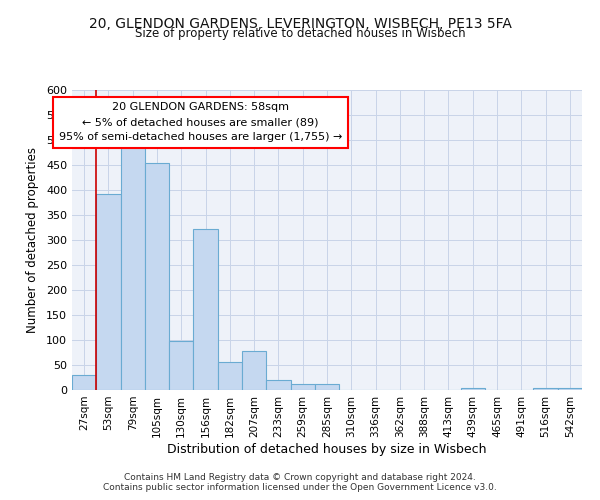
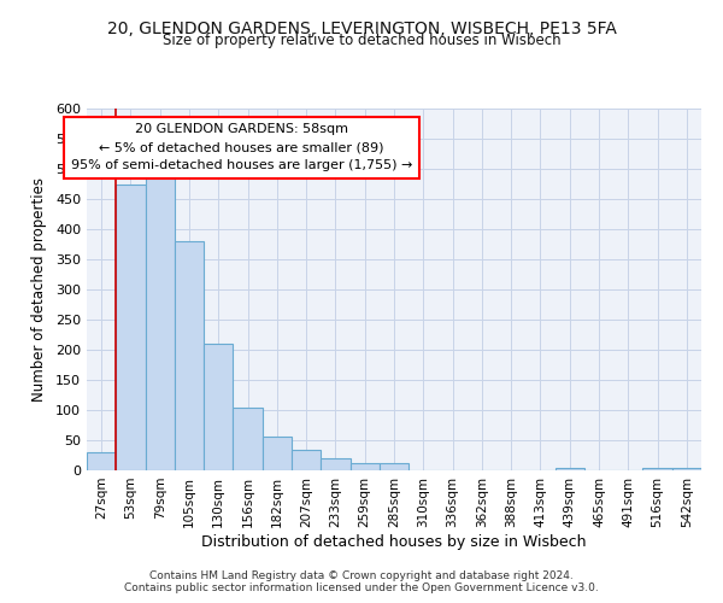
53sqm: 392 -> 474
105sqm: 454 -> 381
130sqm: 98 -> 210
156sqm: 322 -> 105
207sqm: 78 -> 35
